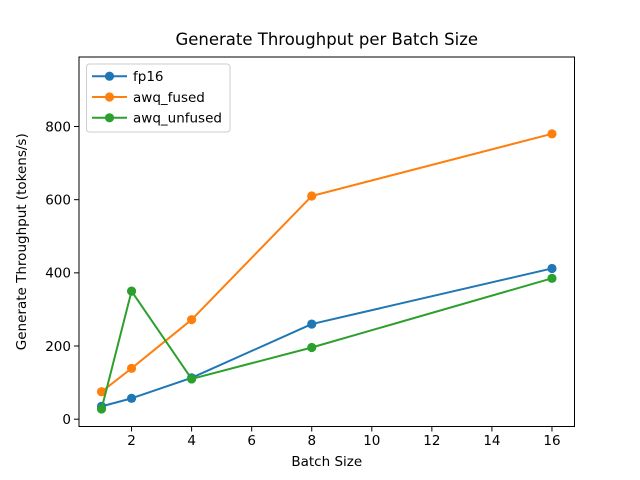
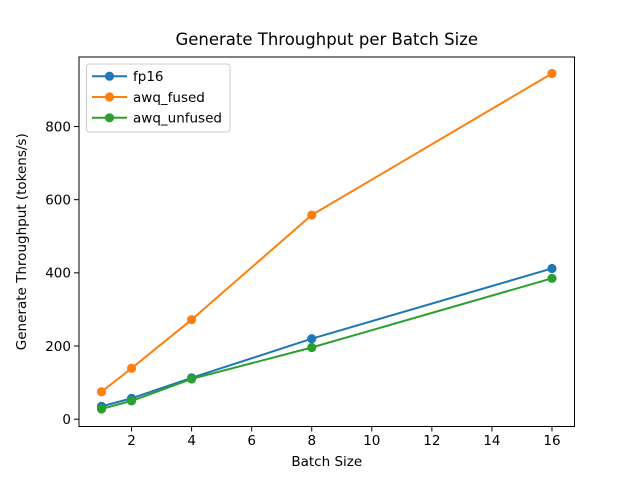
awq_unfused/2: 350 -> 50
fp16/8: 260 -> 220
awq_fused/8: 610 -> 560
awq_fused/16: 780 -> 940
